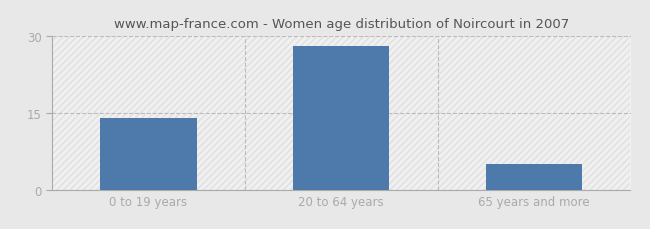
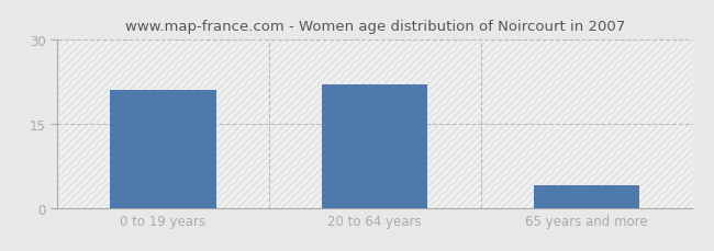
0 to 19 years: 14 -> 21
20 to 64 years: 28 -> 22
65 years and more: 5 -> 4
